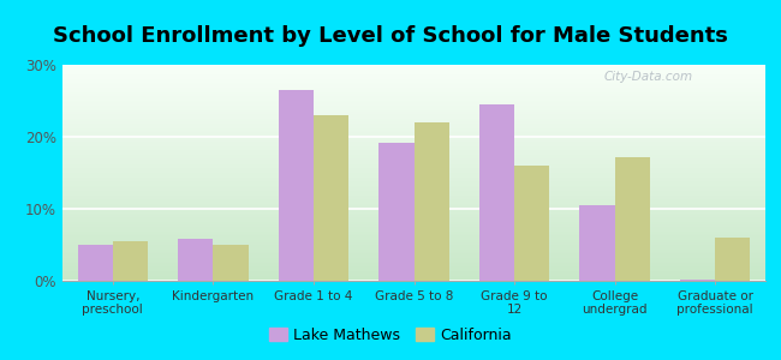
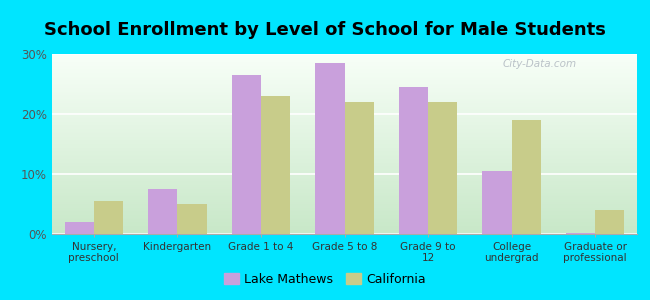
Lake Mathews/Nursery, preschool: 5.0% -> 2.0%
Lake Mathews/Kindergarten: 5.8% -> 7.5%
Lake Mathews/Grade 5 to 8: 19.2% -> 28.5%
California/Grade 9 to 12: 16.0% -> 22.0%
California/College undergrad: 17.2% -> 19.0%
California/Graduate or professional: 6.0% -> 4.0%
